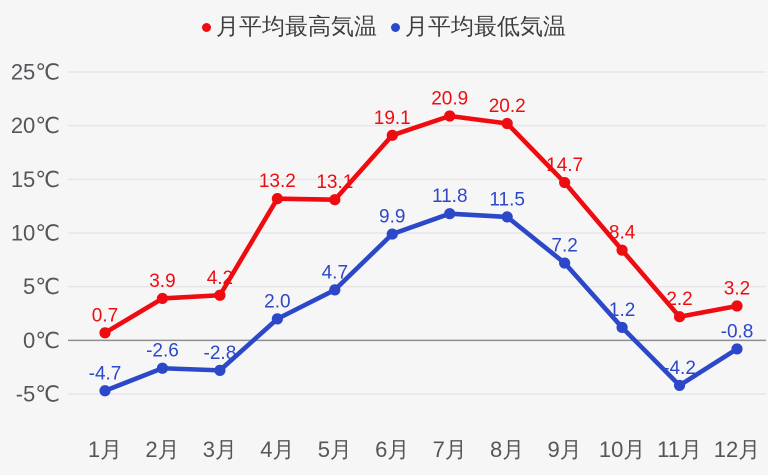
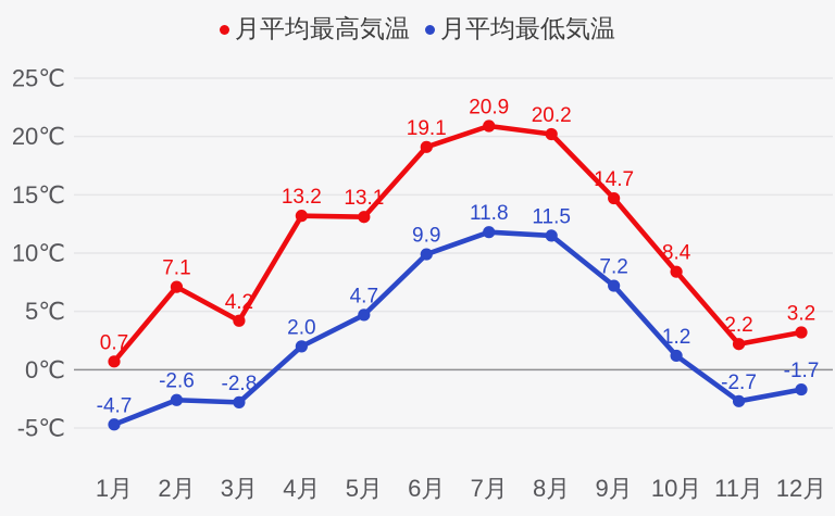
月平均最高気温/2月: 3.9 -> 7.1
月平均最低気温/11月: -4.2 -> -2.7
月平均最低気温/12月: -0.8 -> -1.7
